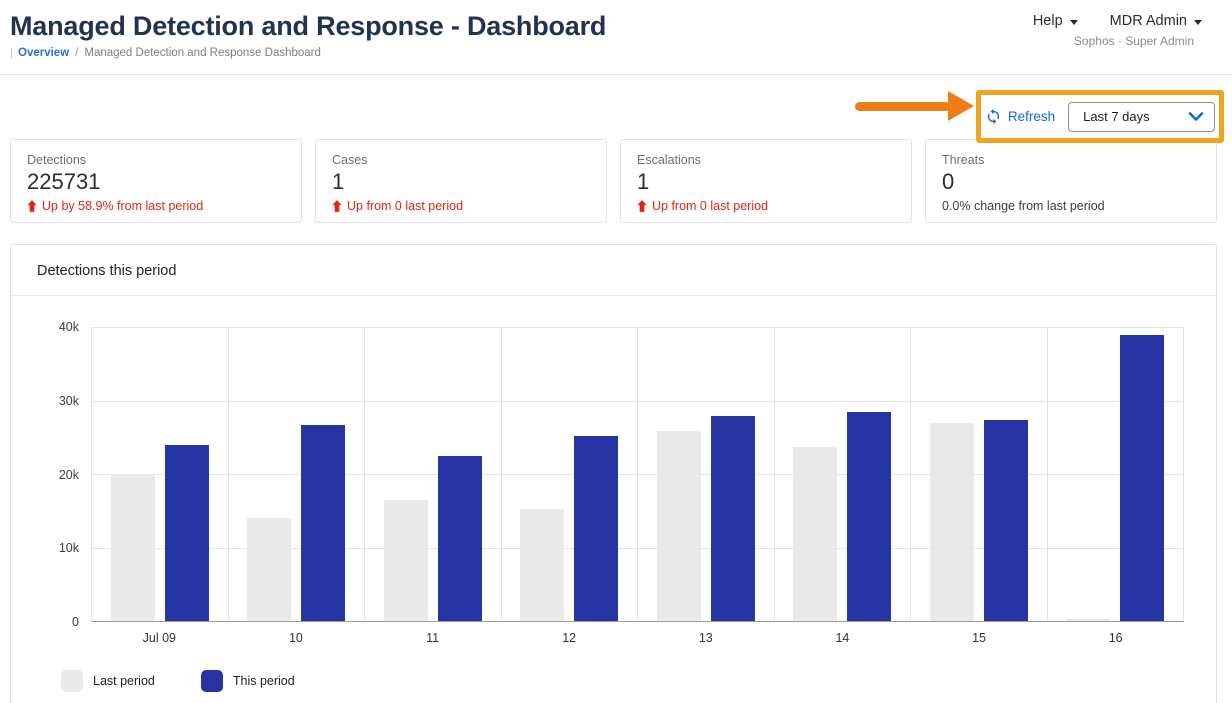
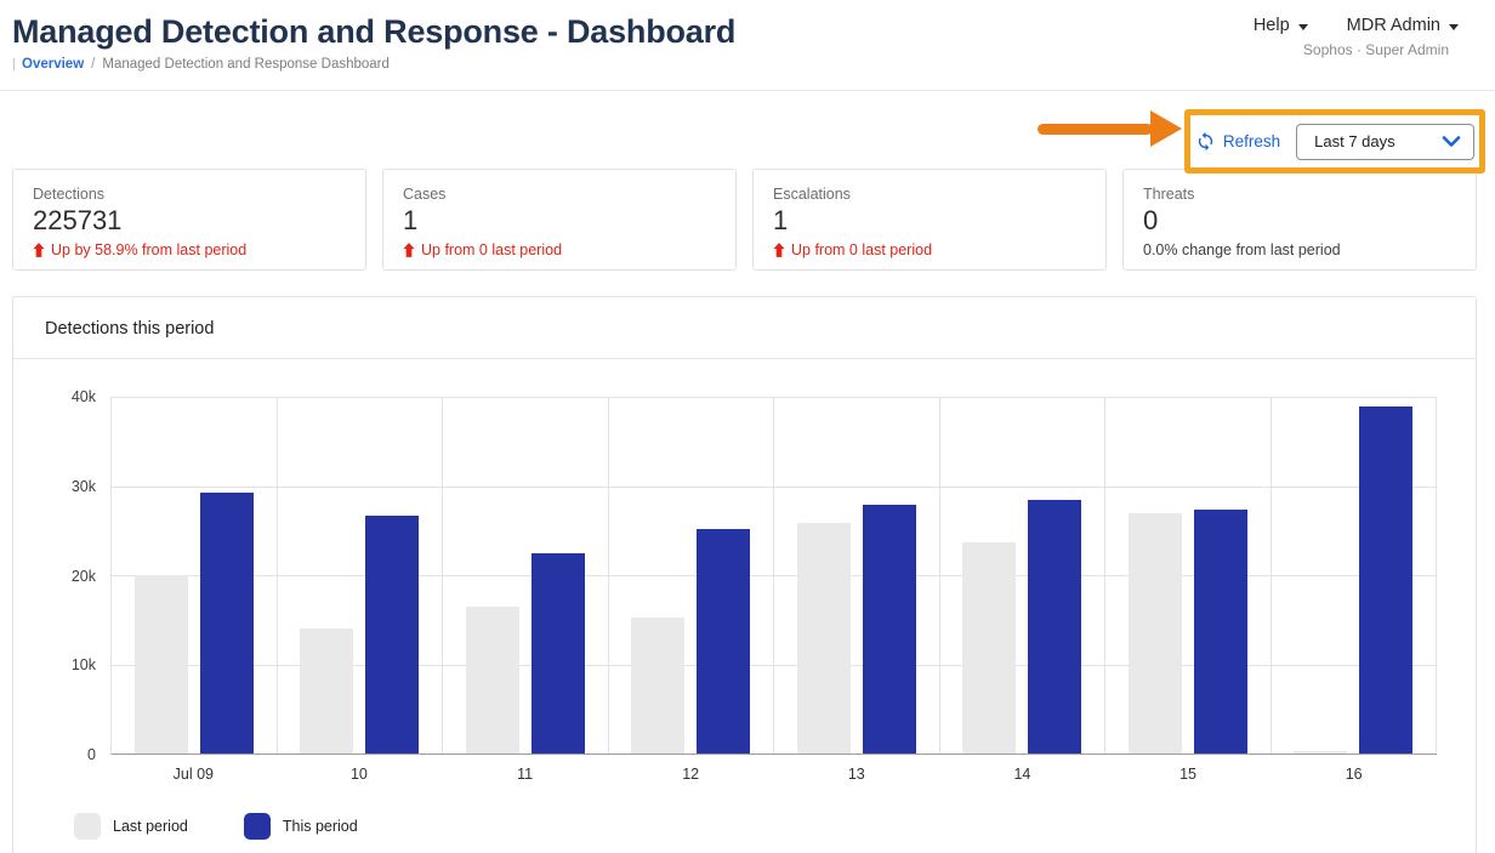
This period/Jul 09: 24k -> 29k
